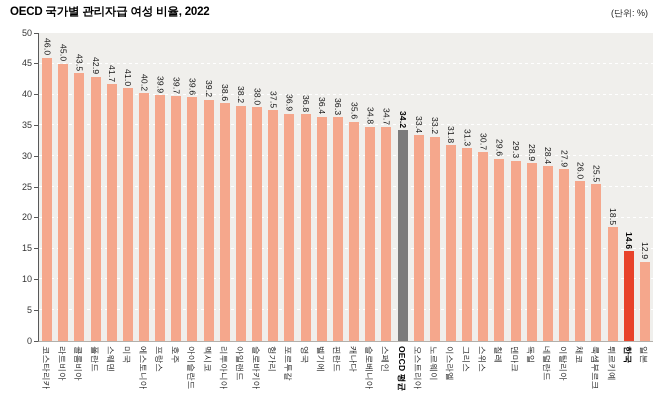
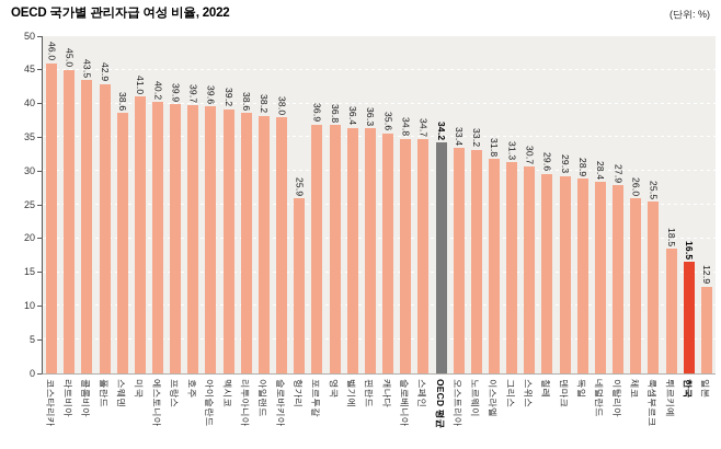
스웨덴: 41.7 -> 38.6
헝가리: 37.5 -> 25.9
한국: 14.6 -> 16.5
